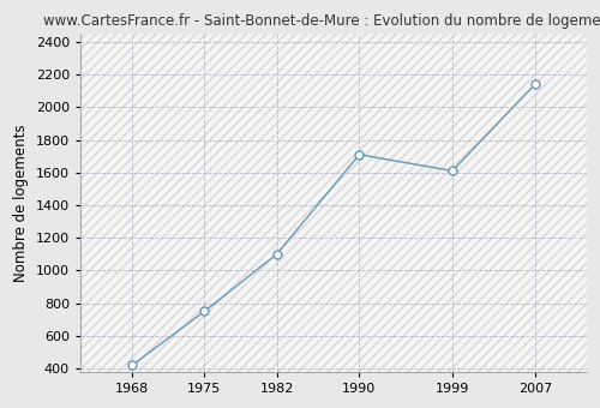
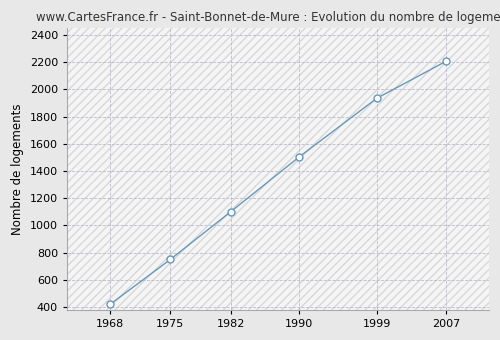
1990: 1710 -> 1500
1999: 1610 -> 1940
2007: 2140 -> 2200
